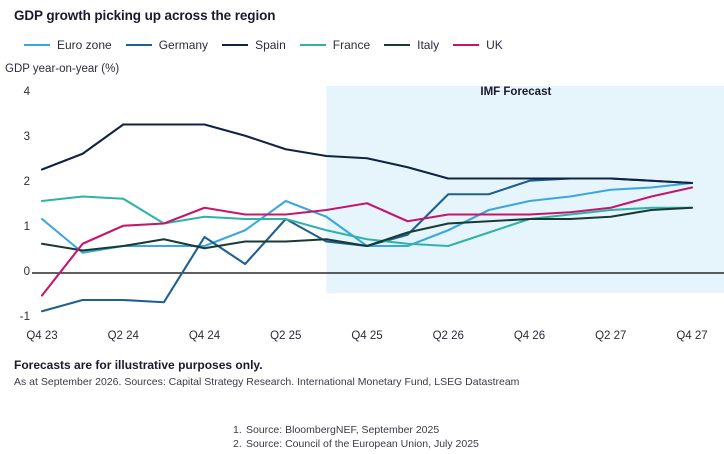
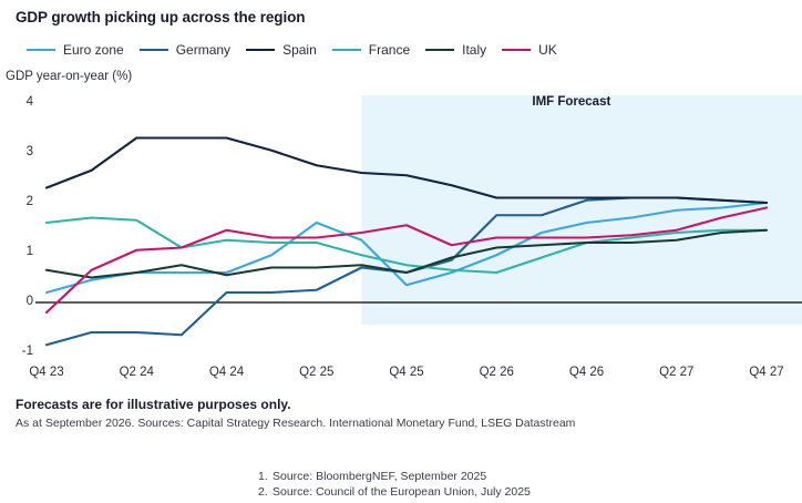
Euro zone/Q4 23: 1.2 -> 0.2
UK/Q4 23: -0.5 -> -0.2
Germany/Q4 24: 0.8 -> 0.2
Germany/Q2 25: 1.2 -> 0.2
Euro zone/Q4 25: 0.6 -> 0.3
